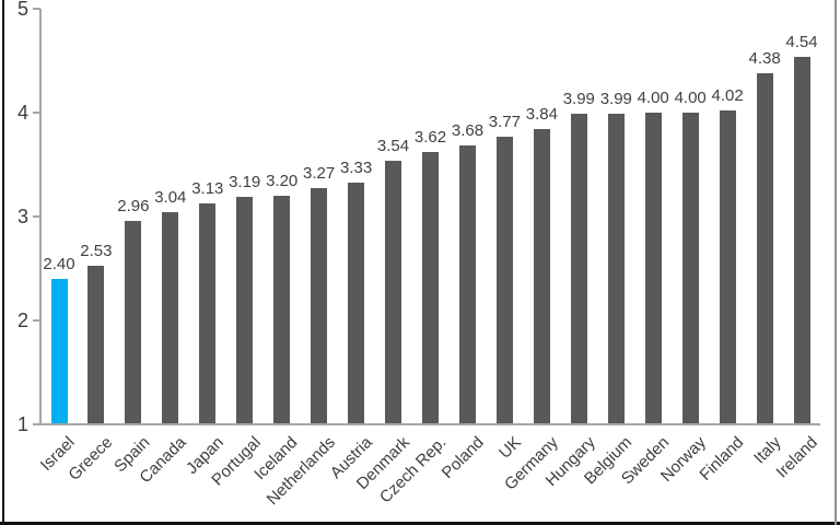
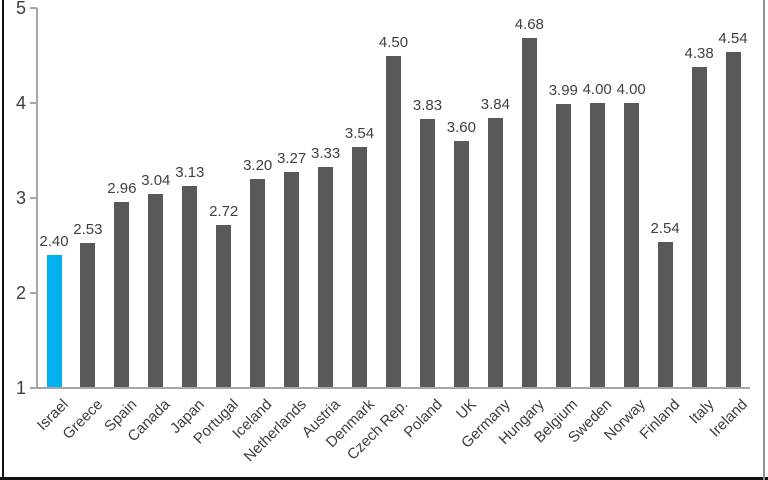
Portugal: 3.19 -> 2.72
Czech Rep.: 3.62 -> 4.50
Poland: 3.68 -> 3.83
UK: 3.77 -> 3.60
Hungary: 3.99 -> 4.68
Finland: 4.02 -> 2.54
